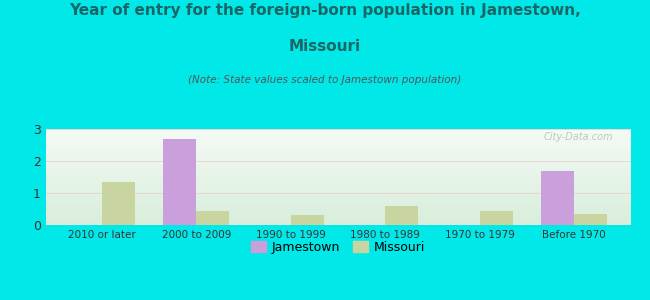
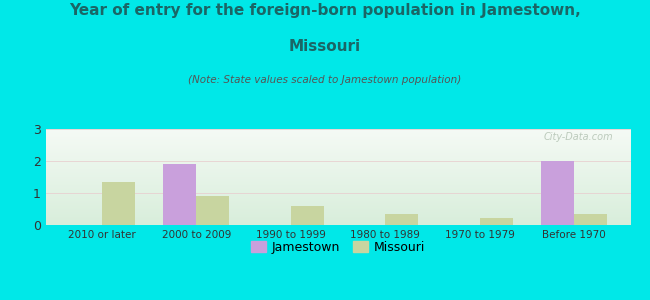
Jamestown/2000 to 2009: 2.7 -> 1.9
Missouri/2000 to 2009: 0.45 -> 0.90
Missouri/1990 to 1999: 0.30 -> 0.58
Missouri/1980 to 1989: 0.60 -> 0.35
Missouri/1970 to 1979: 0.45 -> 0.22
Jamestown/Before 1970: 1.7 -> 2.0
